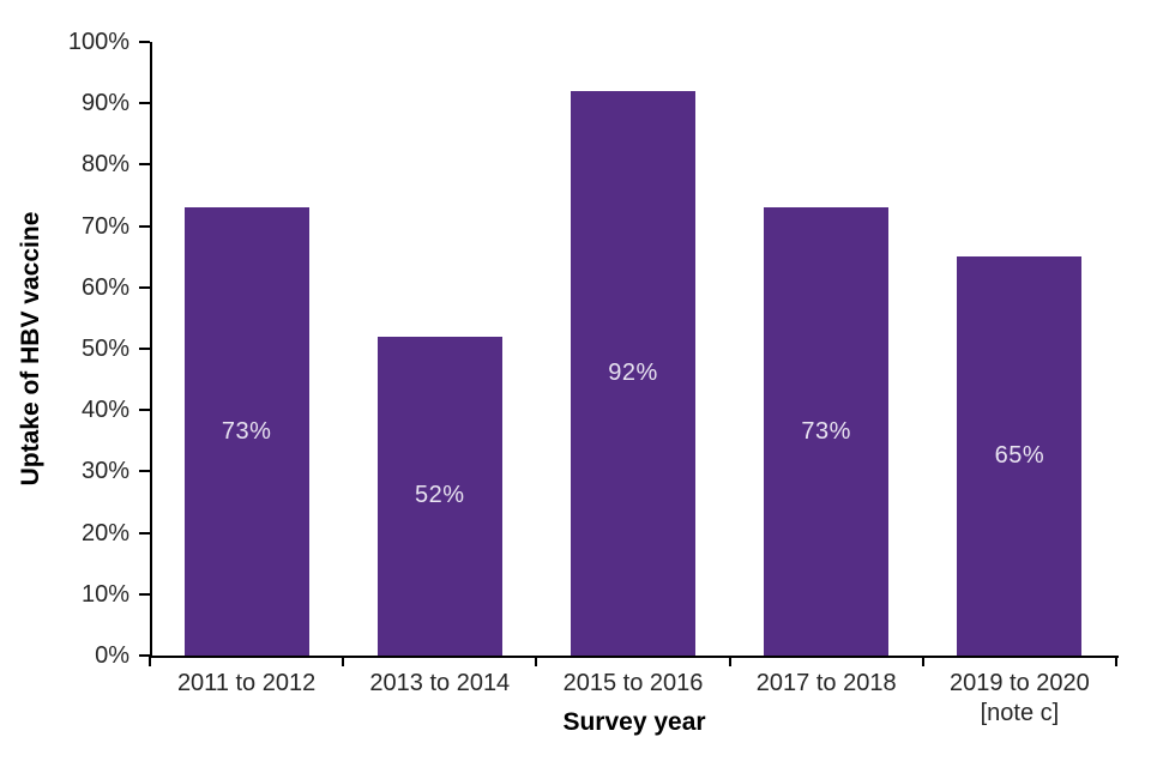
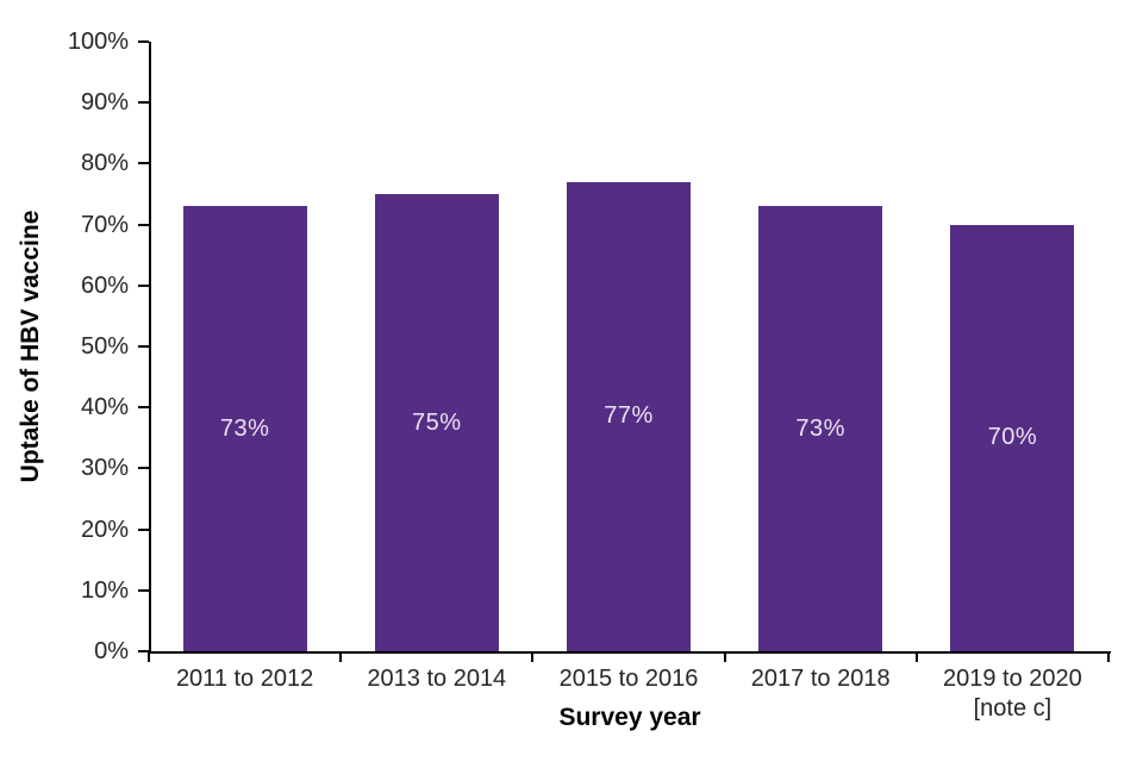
2013 to 2014: 52% -> 75%
2015 to 2016: 92% -> 77%
2019 to 2020: 65% -> 70%
